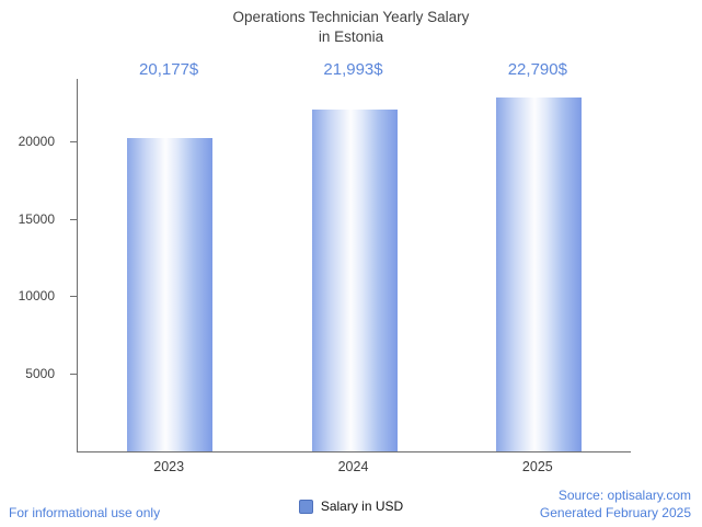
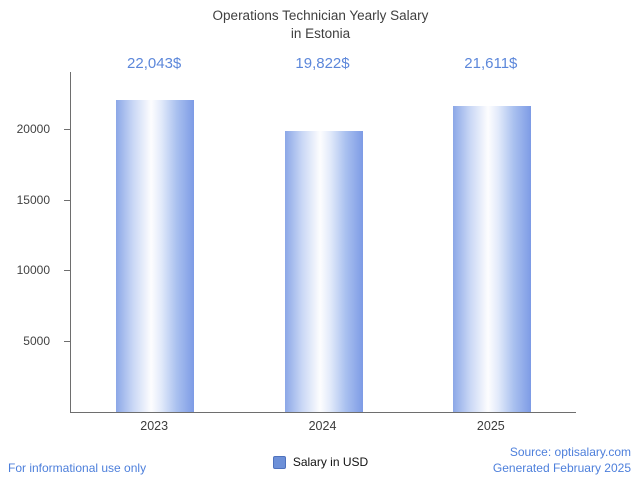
2023: 20,177 -> 22,043
2024: 21,993 -> 19,822
2025: 22,790 -> 21,611
